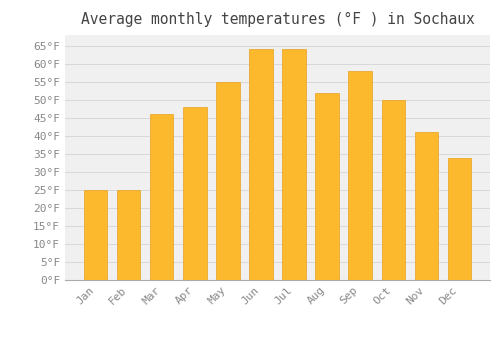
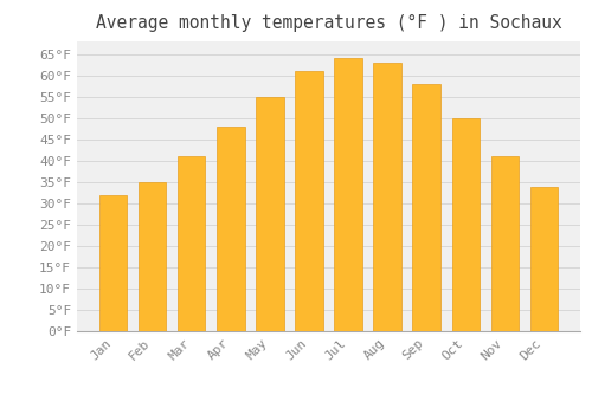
Jan: 25°F -> 32°F
Feb: 25°F -> 35°F
Mar: 46°F -> 41°F
Jun: 64°F -> 61°F
Aug: 52°F -> 63°F
